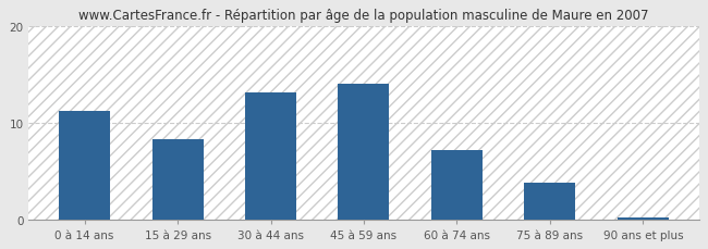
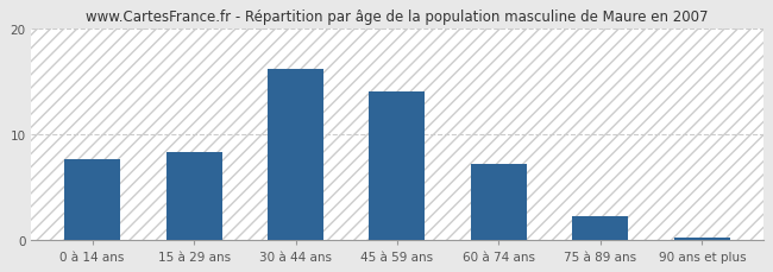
0 à 14 ans: 11.2 -> 7.6
30 à 44 ans: 13.2 -> 16.2
75 à 89 ans: 3.8 -> 2.2
